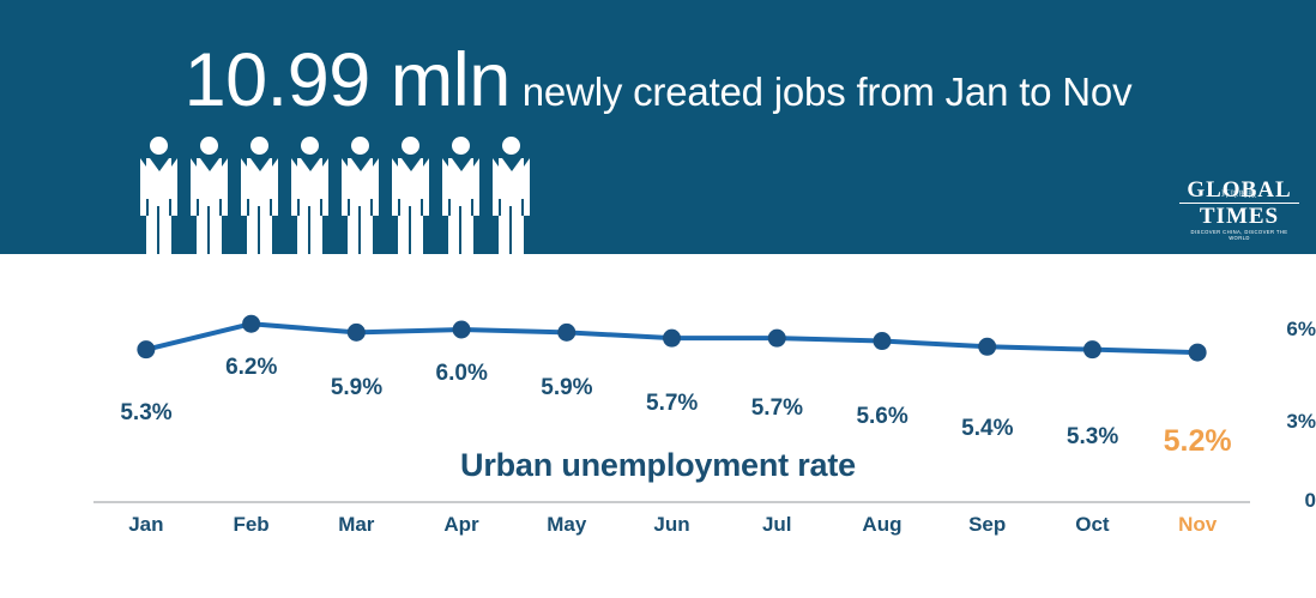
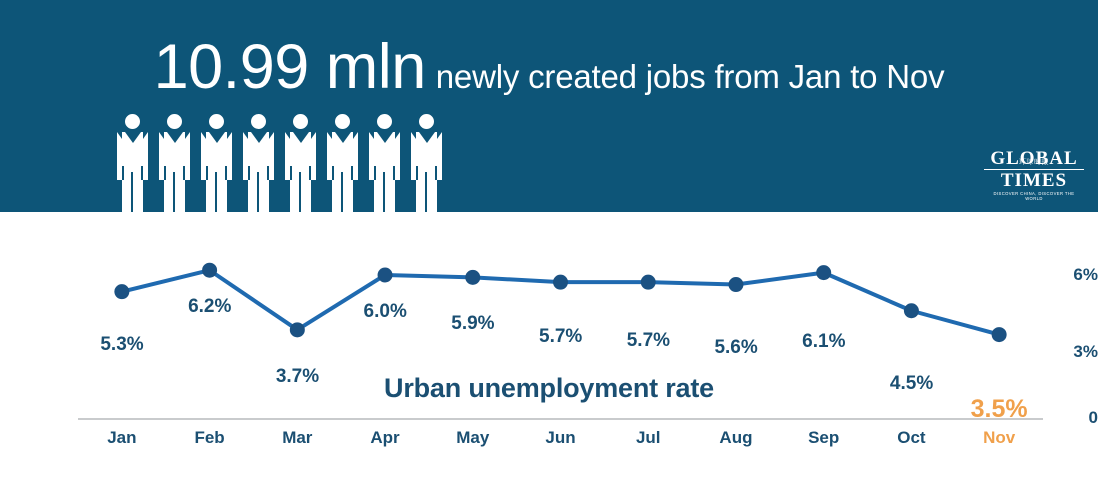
Mar: 5.9% -> 3.7%
Sep: 5.4% -> 6.1%
Oct: 5.3% -> 4.5%
Nov: 5.2% -> 3.5%
